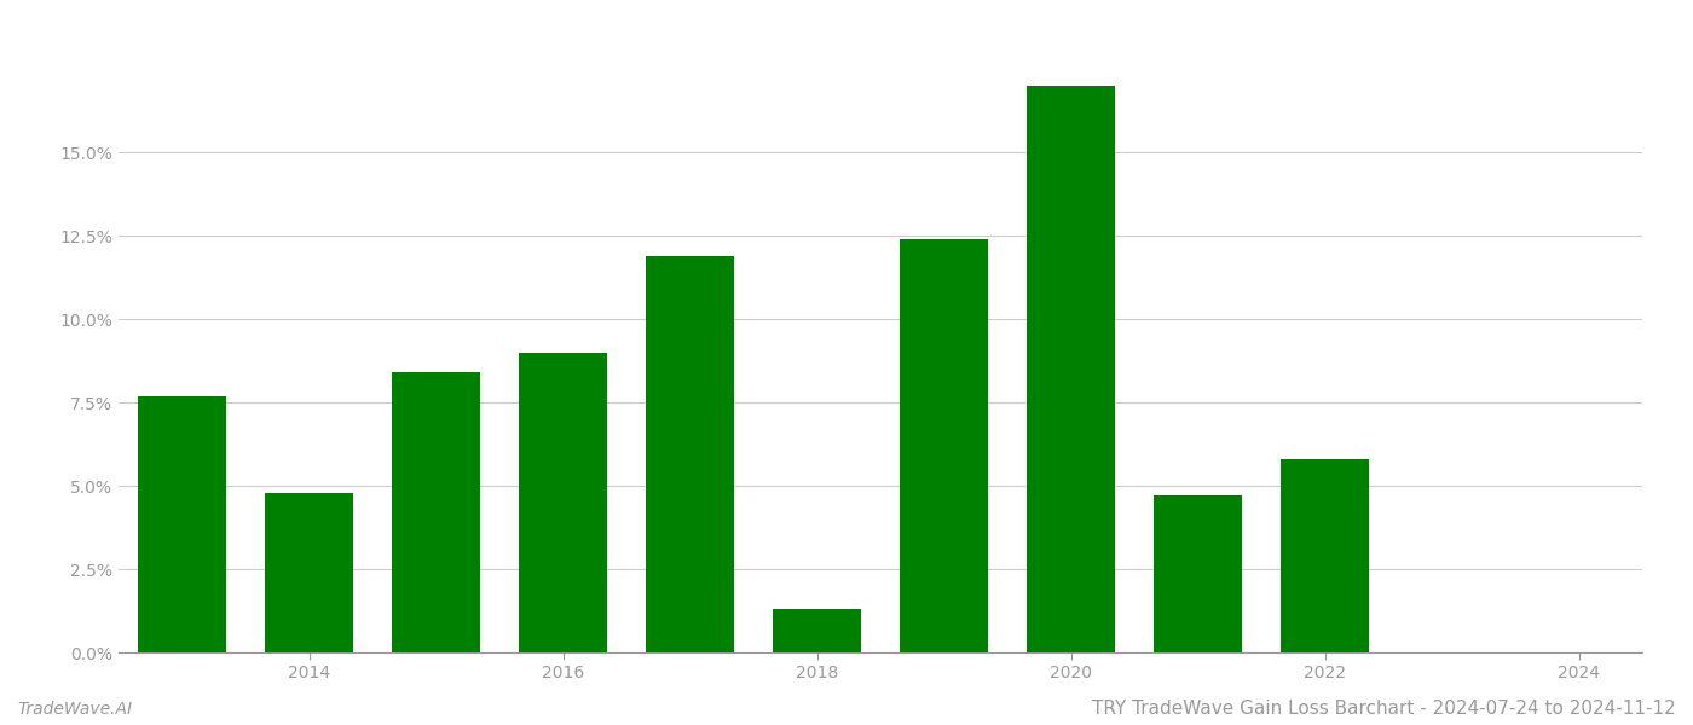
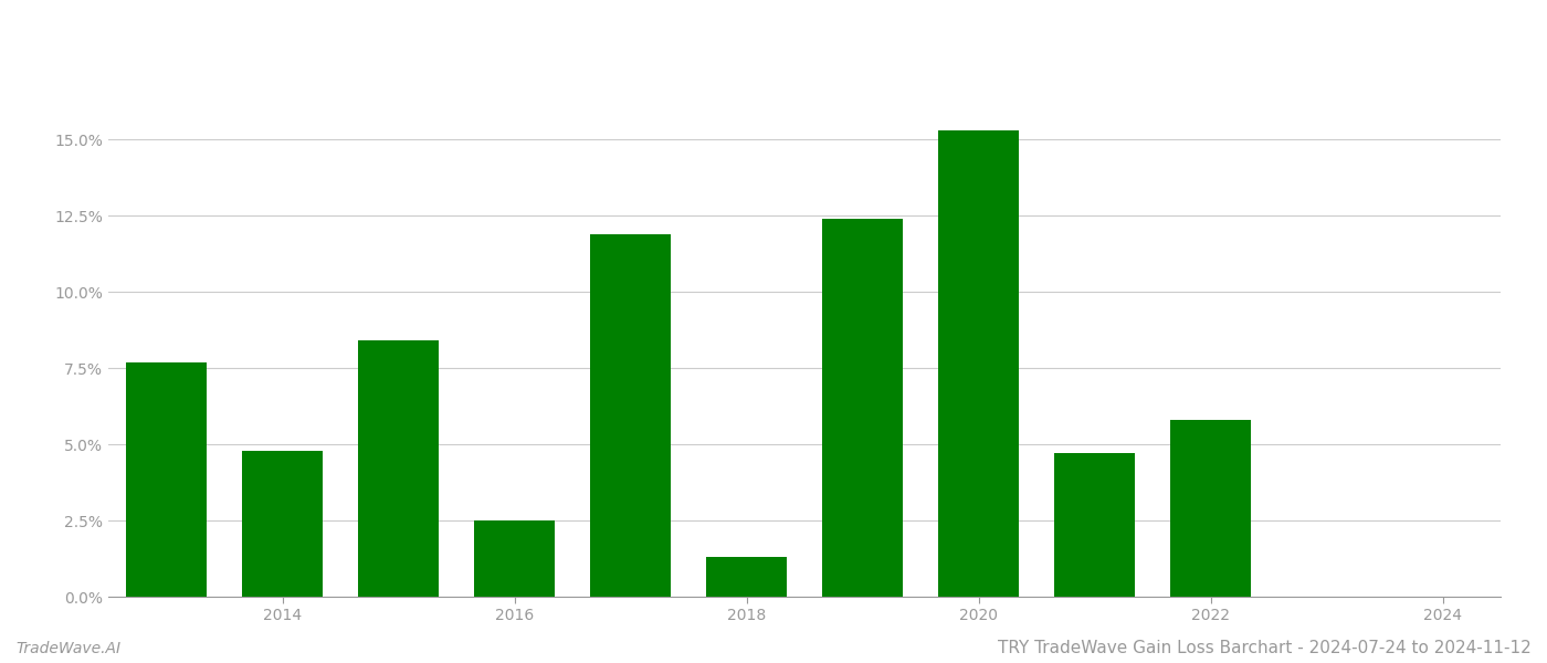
2016: 9.0% -> 2.5%
2020: 17.0% -> 15.3%
